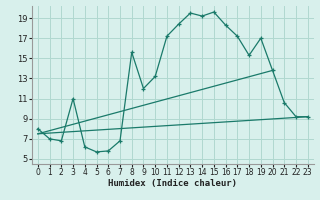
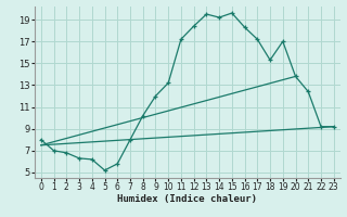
3: 11.0 -> 6.3
5: 5.7 -> 5.2
7: 6.8 -> 8.0
8: 15.6 -> 10.2
21: 10.6 -> 12.4
